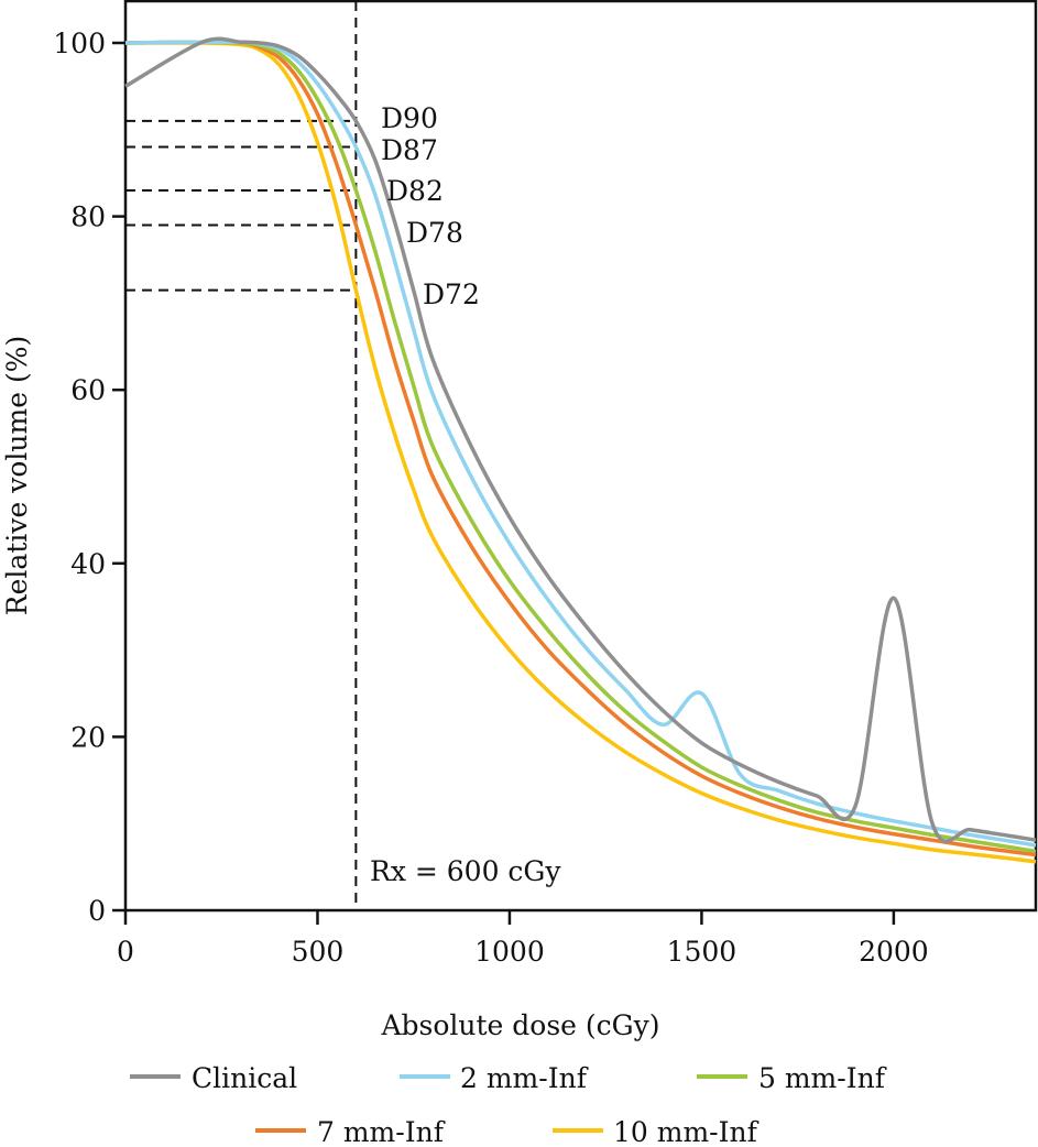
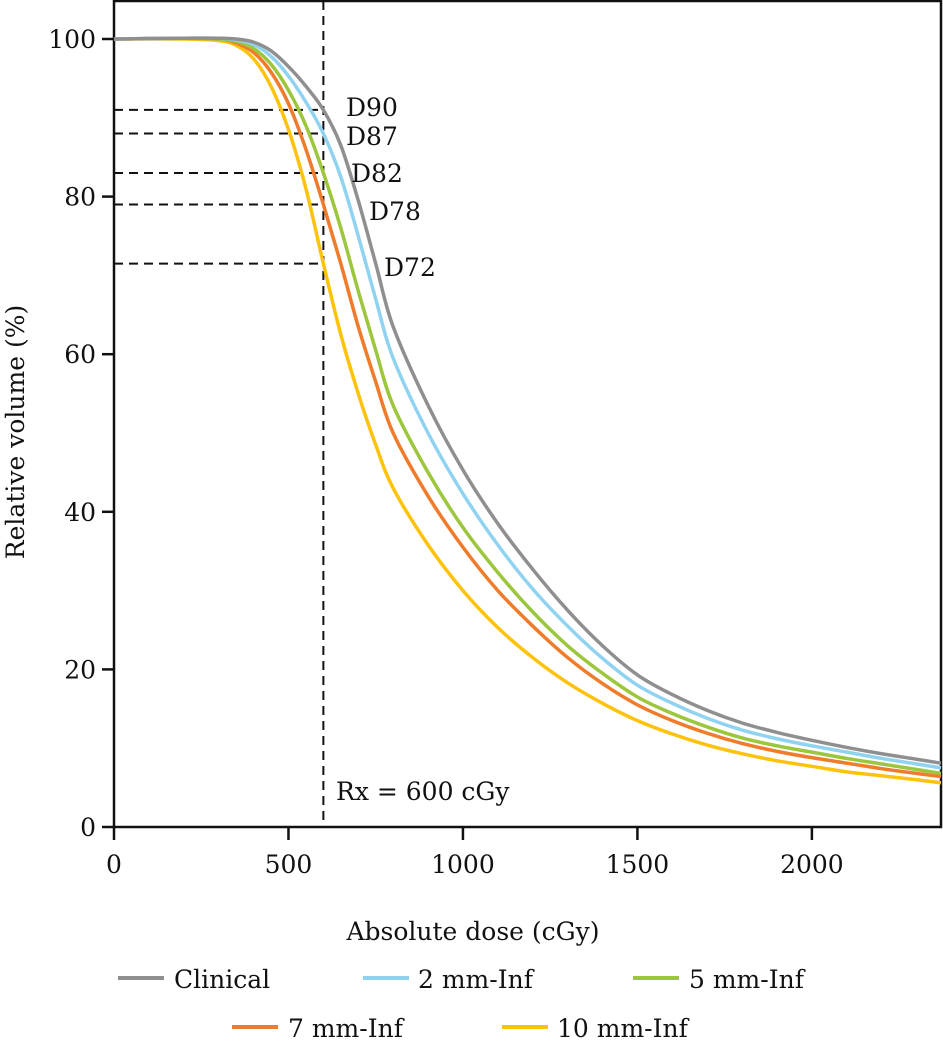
Clinical/0: 95 -> 100
2 mm-Inf/1500: 25 -> 18
Clinical/2000: 36 -> 11
